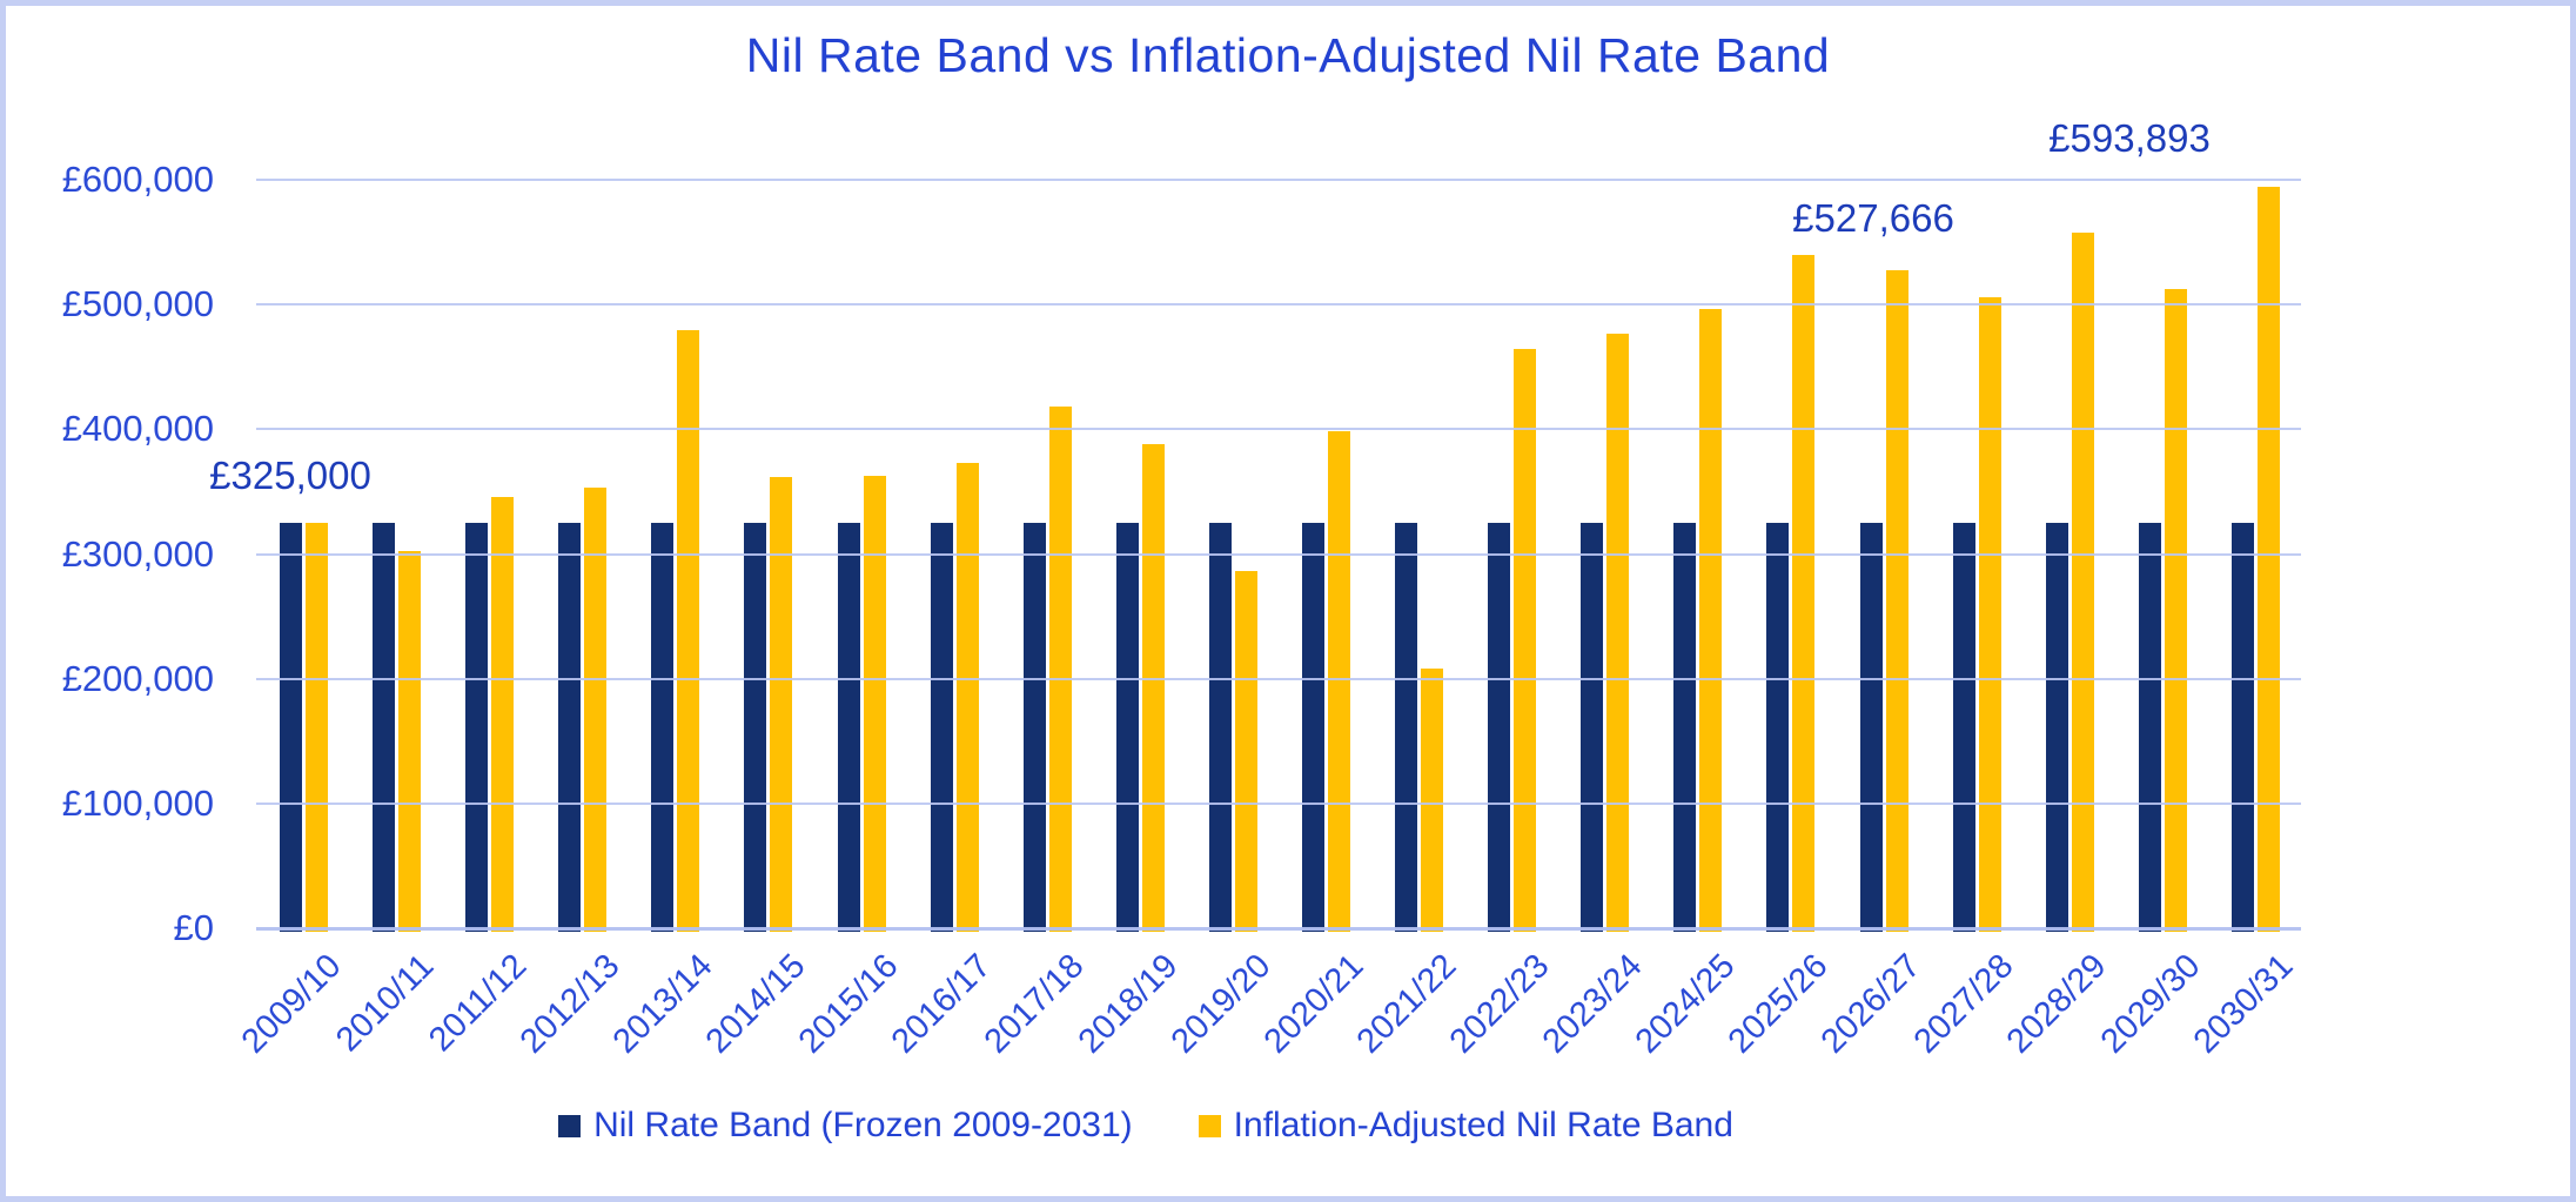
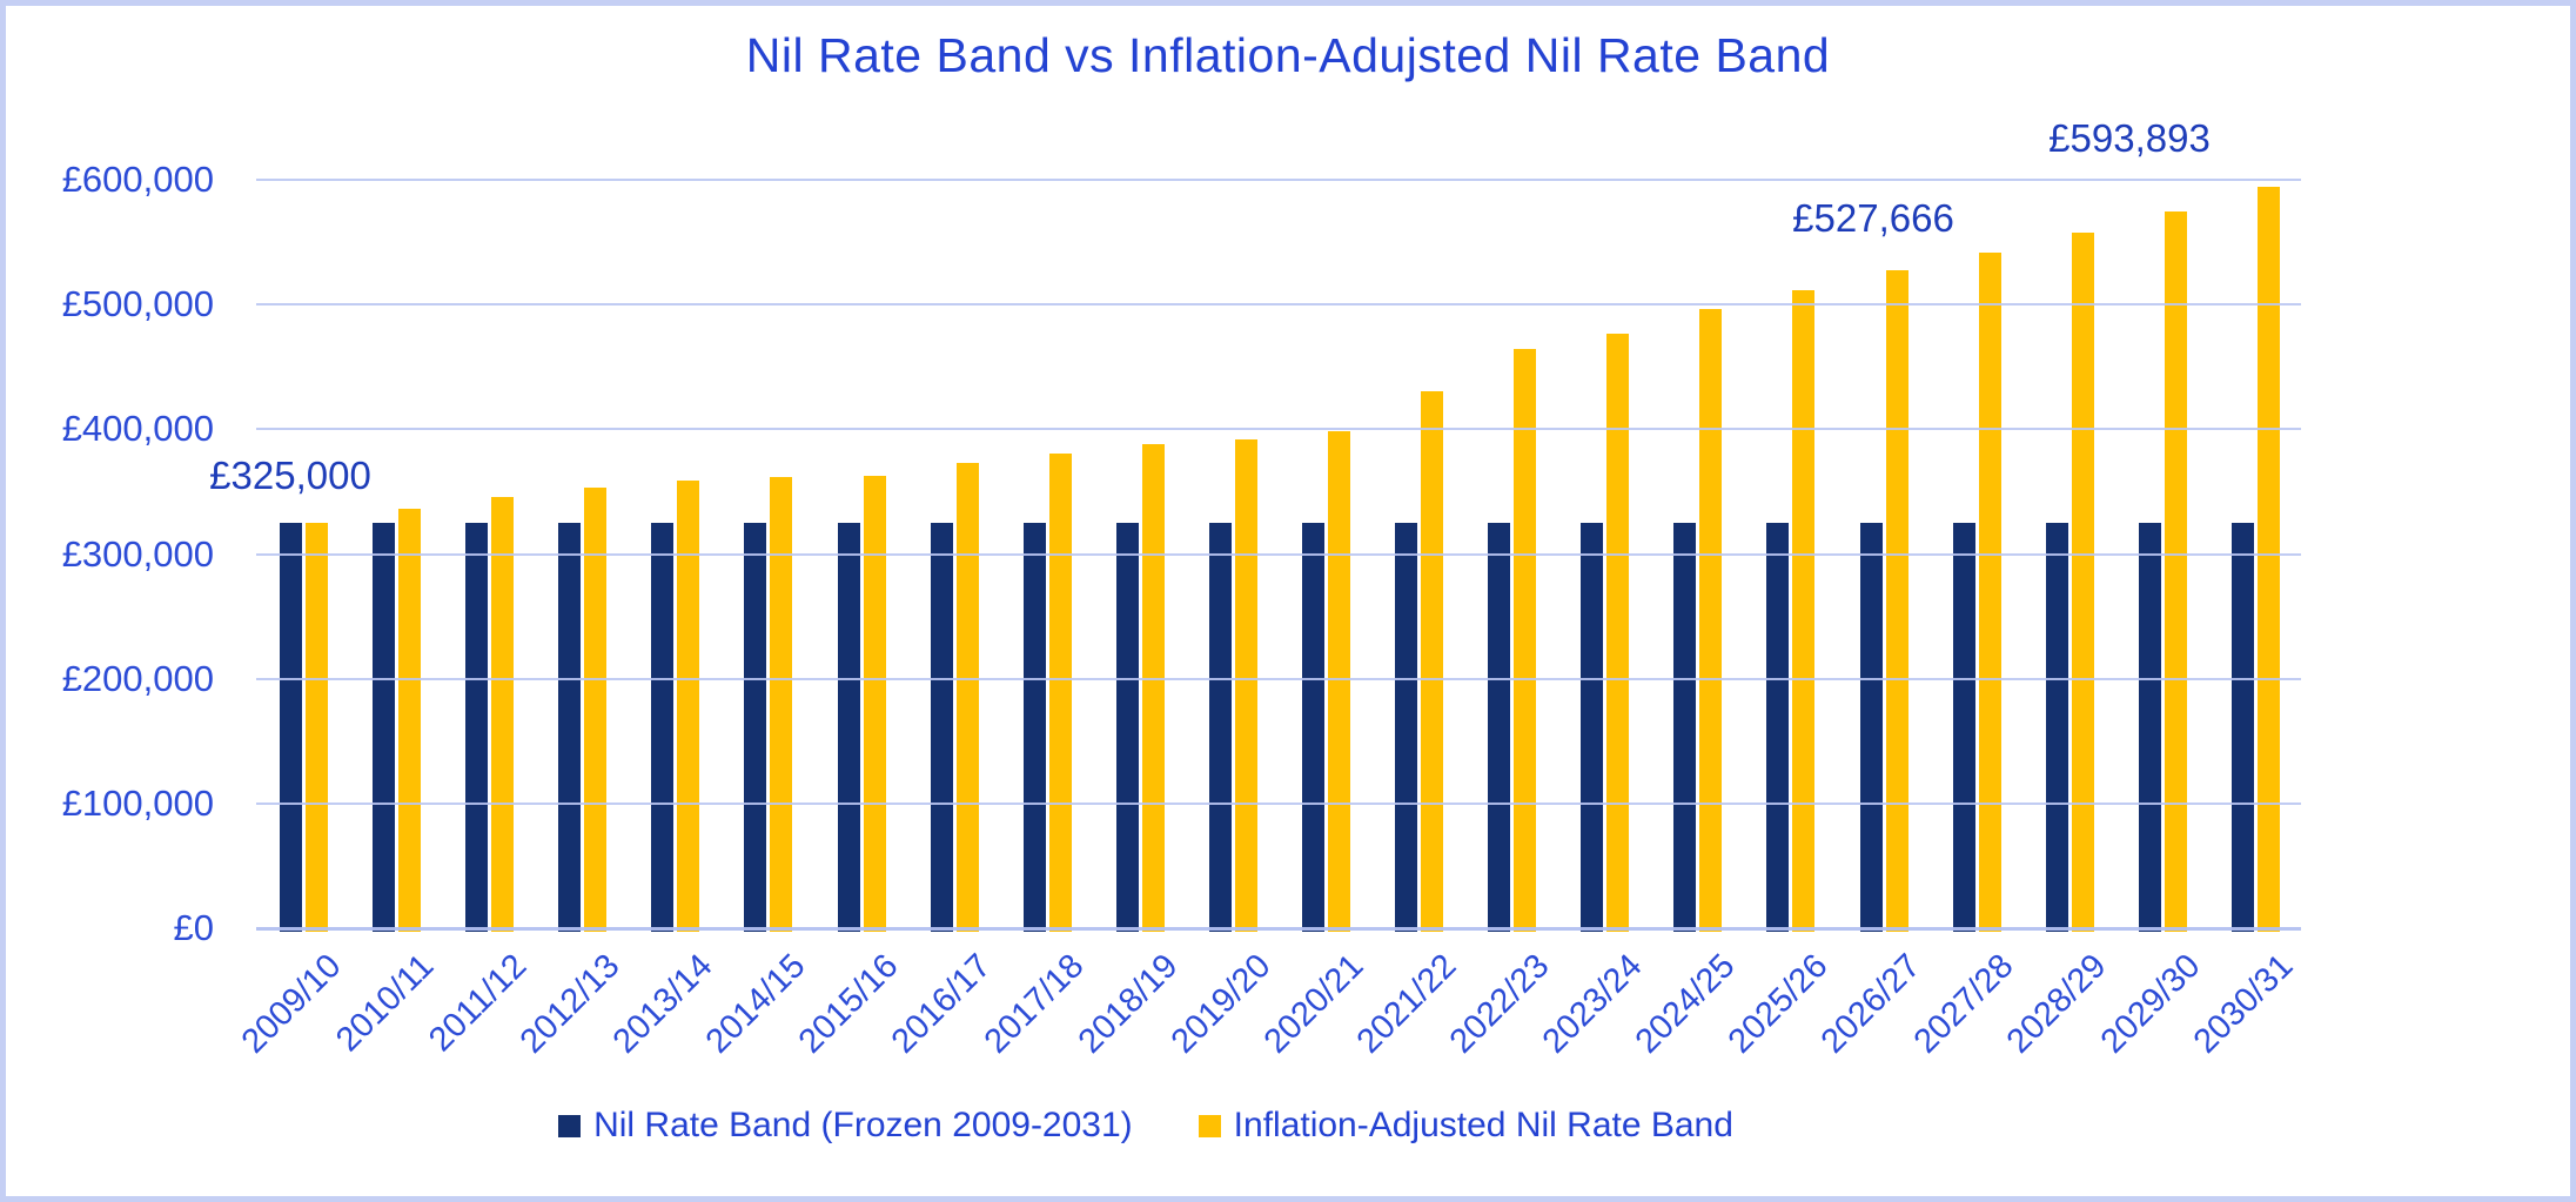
Inflation-Adjusted Nil Rate Band/2010/11: £302000 -> £336000
Inflation-Adjusted Nil Rate Band/2013/14: £479000 -> £359000
Inflation-Adjusted Nil Rate Band/2017/18: £418000 -> £381000
Inflation-Adjusted Nil Rate Band/2019/20: £286000 -> £392000
Inflation-Adjusted Nil Rate Band/2021/22: £208000 -> £430000
Inflation-Adjusted Nil Rate Band/2025/26: £540000 -> £511000
Inflation-Adjusted Nil Rate Band/2027/28: £506000 -> £542000
Inflation-Adjusted Nil Rate Band/2029/30: £512000 -> £575000
